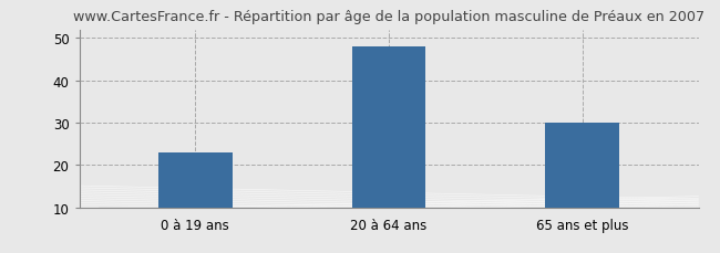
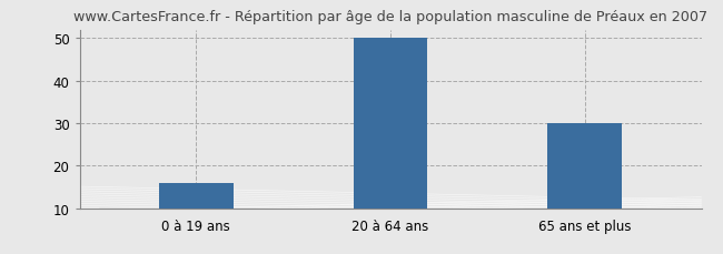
0 à 19 ans: 23 -> 16
20 à 64 ans: 48 -> 50
